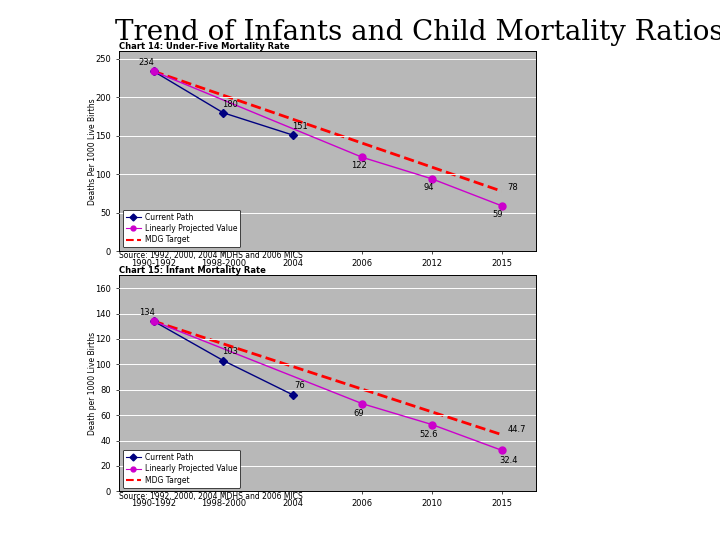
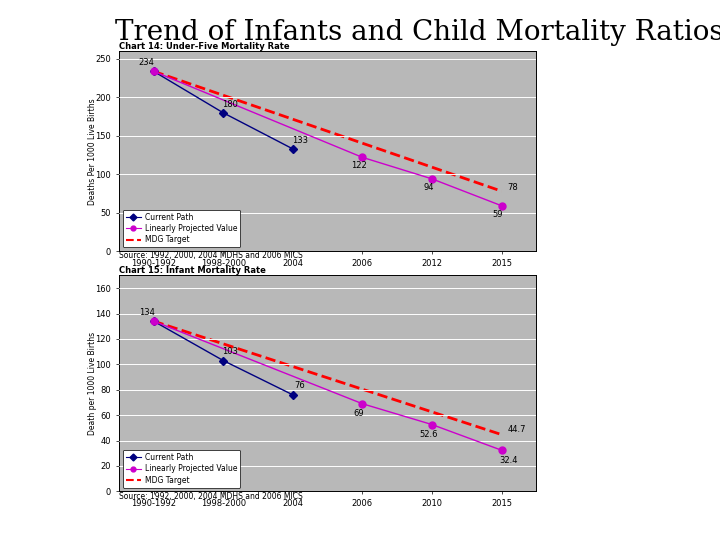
Current Path/2004: 151 -> 133
